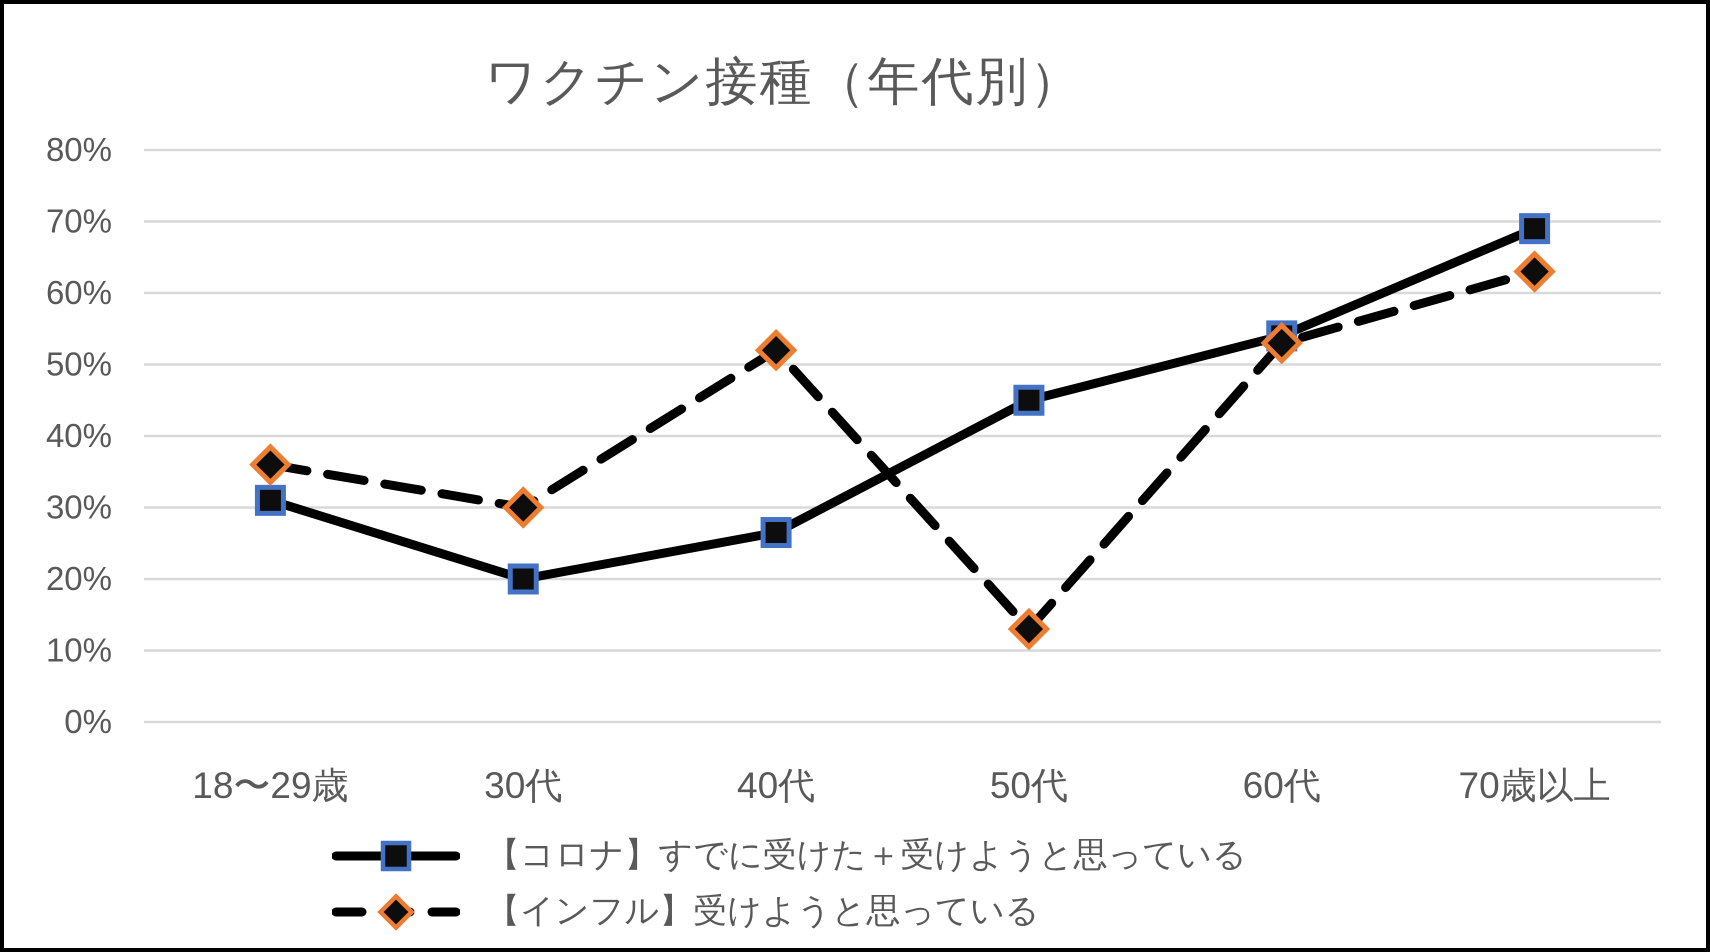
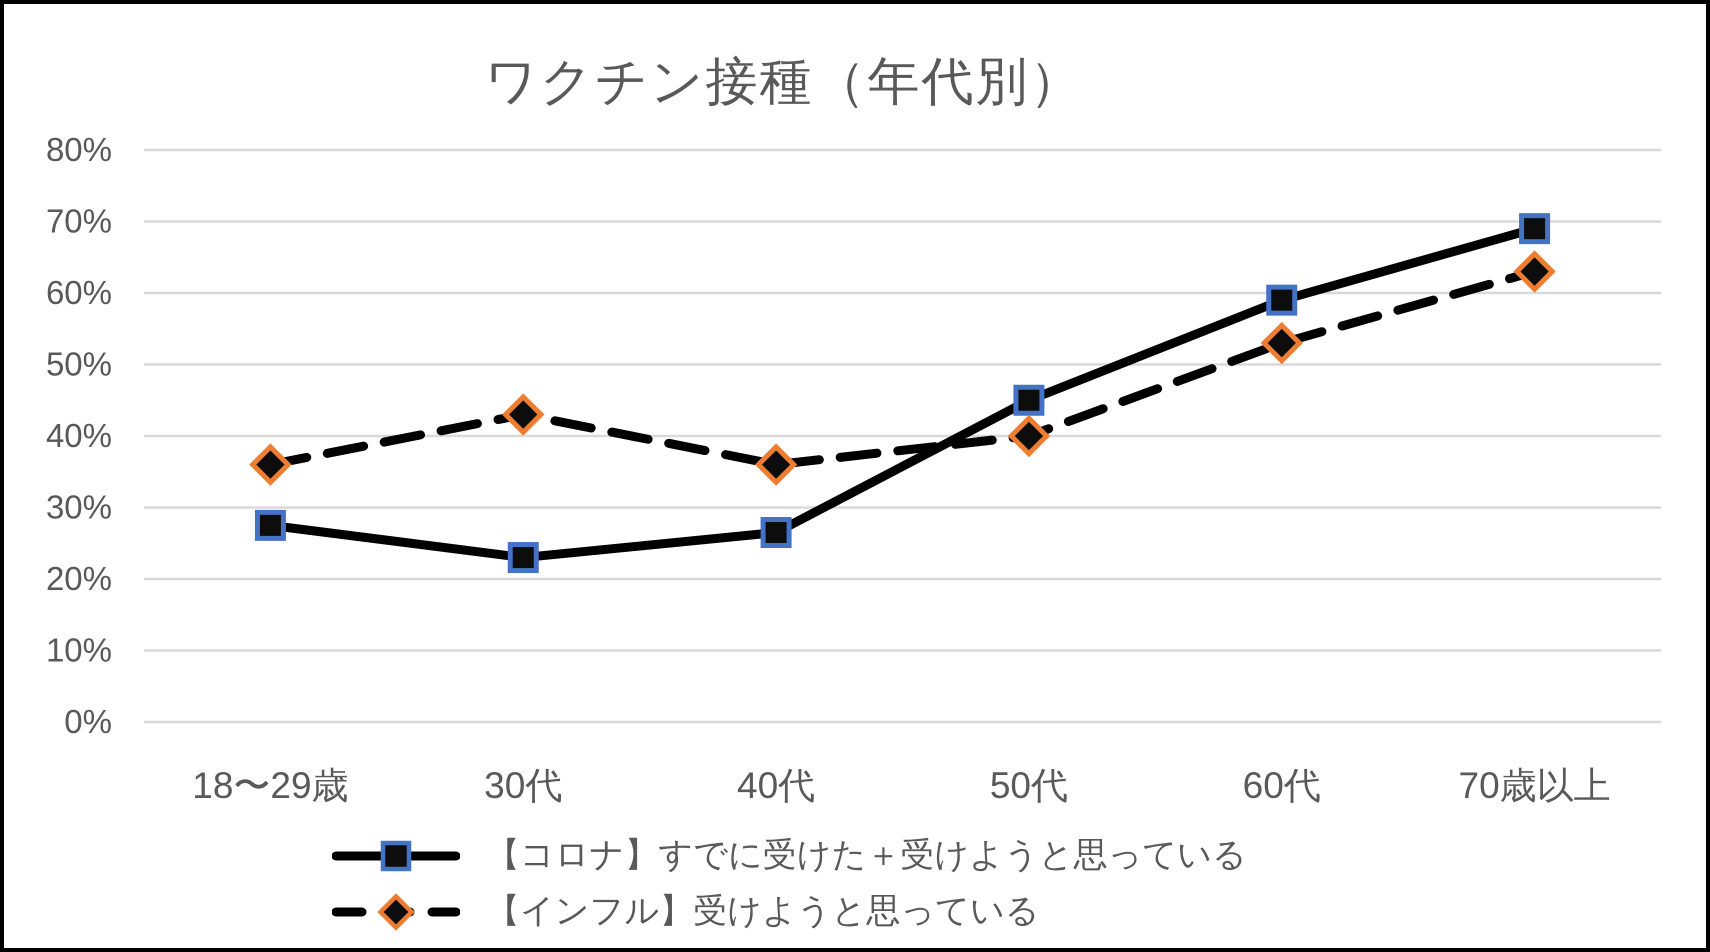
【コロナ】すでに受けた＋受けようと思っている/18〜29歳: 31% -> 28%
【コロナ】すでに受けた＋受けようと思っている/30代: 20% -> 23%
【インフル】受けようと思っている/30代: 30% -> 43%
【インフル】受けようと思っている/40代: 52% -> 36%
【インフル】受けようと思っている/50代: 13% -> 40%
【コロナ】すでに受けた＋受けようと思っている/60代: 54% -> 59%
